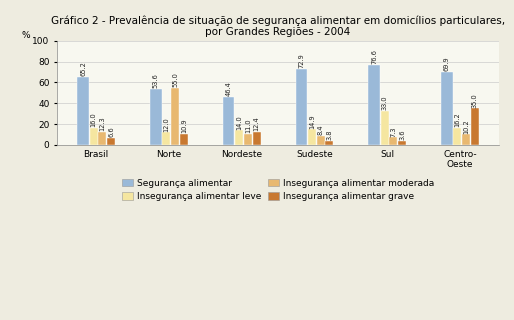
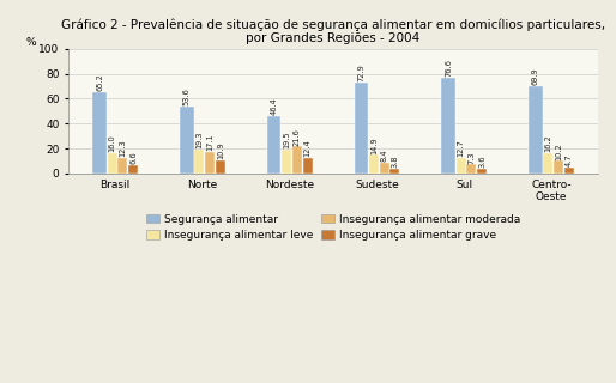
Insegurança alimentar leve/Norte: 12 -> 19
Insegurança alimentar moderada/Norte: 55 -> 17
Insegurança alimentar leve/Nordeste: 14 -> 20
Insegurança alimentar moderada/Nordeste: 11 -> 22
Insegurança alimentar leve/Sul: 33 -> 13
Insegurança alimentar grave/Centro- Oeste: 35 -> 5
